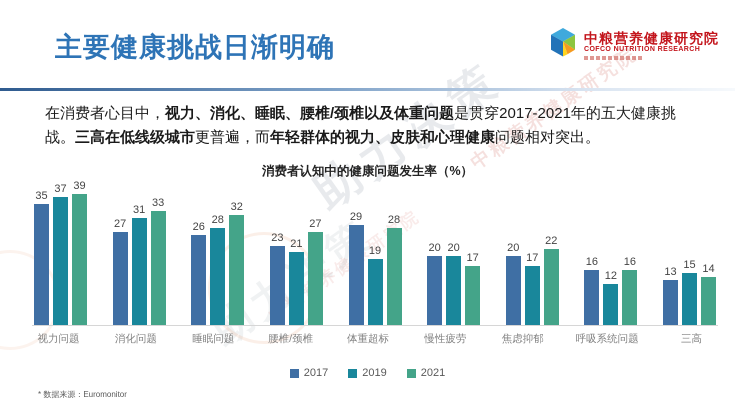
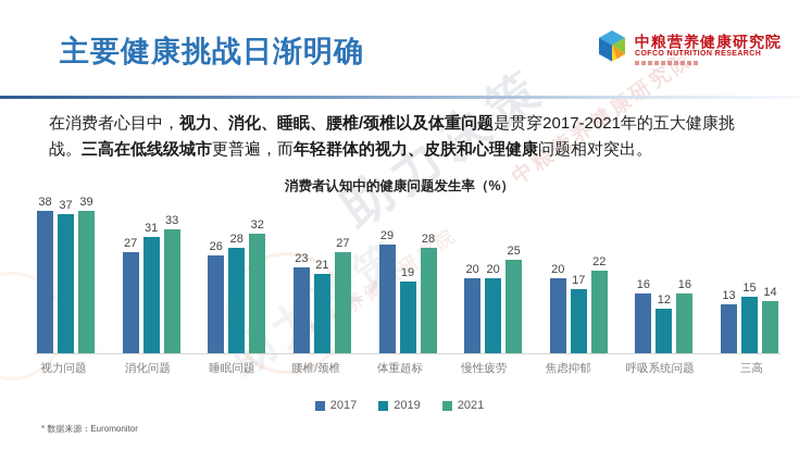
2017/视力问题: 35 -> 38
2021/慢性疲劳: 17 -> 25
